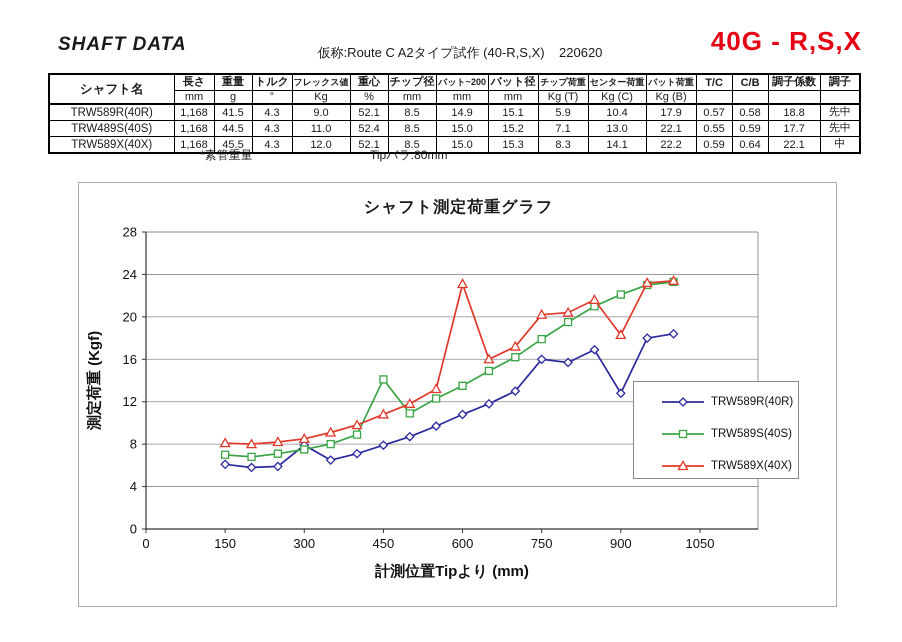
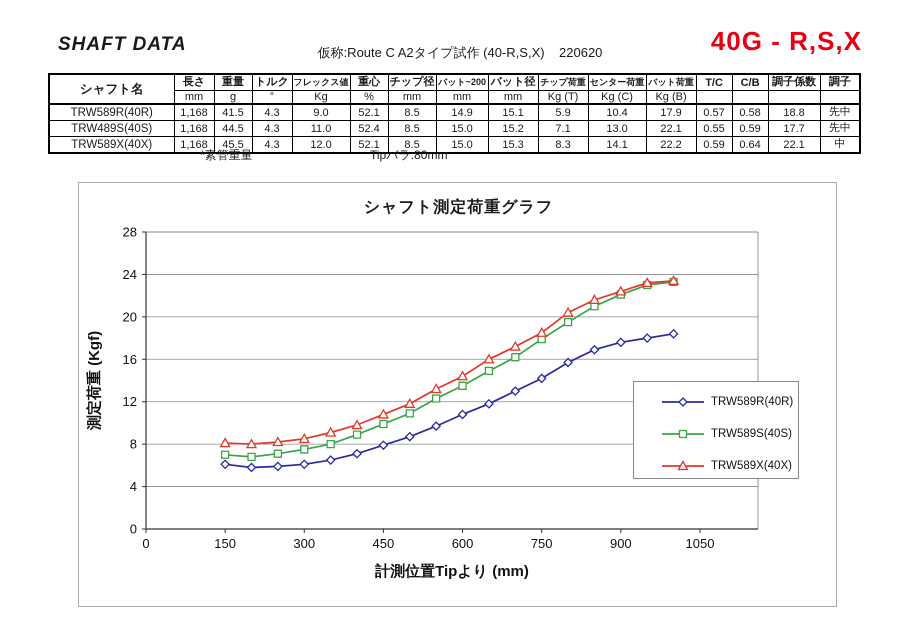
TRW589R(40R)/300: 7.9 -> 6.1
TRW589S(40S)/450: 14.1 -> 9.9
TRW589X(40X)/600: 23.1 -> 14.4
TRW589R(40R)/750: 16.0 -> 14.2
TRW589X(40X)/750: 20.2 -> 18.5
TRW589R(40R)/900: 12.8 -> 17.6
TRW589X(40X)/900: 18.3 -> 22.4
